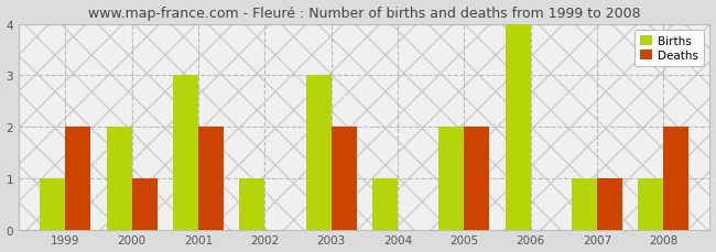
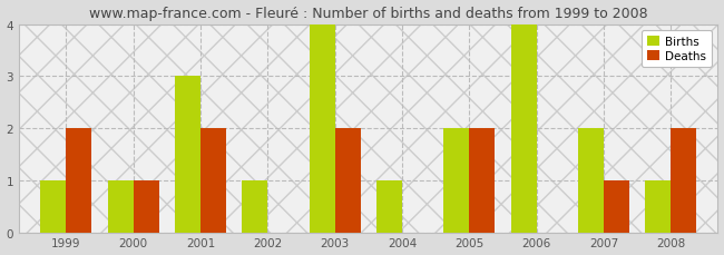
Births/2000: 2 -> 1
Births/2003: 3 -> 4
Births/2007: 1 -> 2
